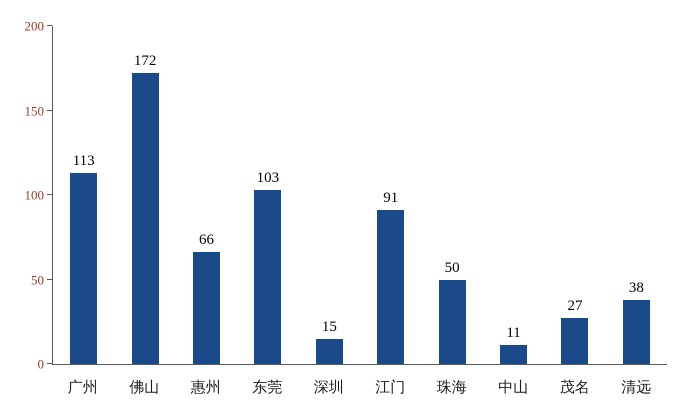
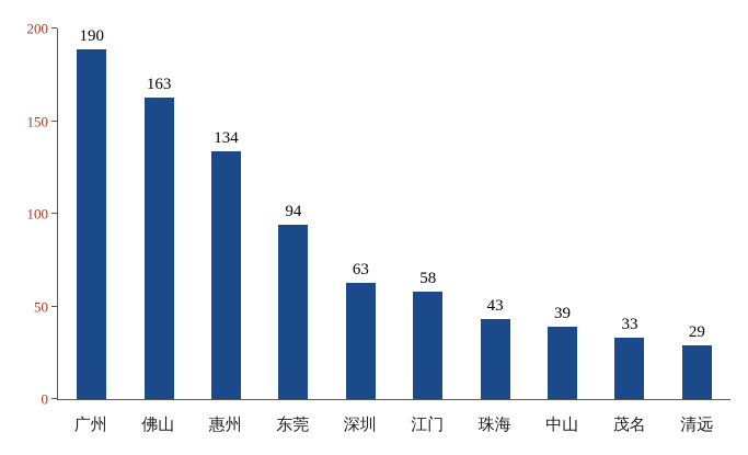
广州: 113 -> 190
佛山: 172 -> 163
惠州: 66 -> 134
东莞: 103 -> 94
深圳: 15 -> 63
江门: 91 -> 58
珠海: 50 -> 43
中山: 11 -> 39
茂名: 27 -> 33
清远: 38 -> 29
